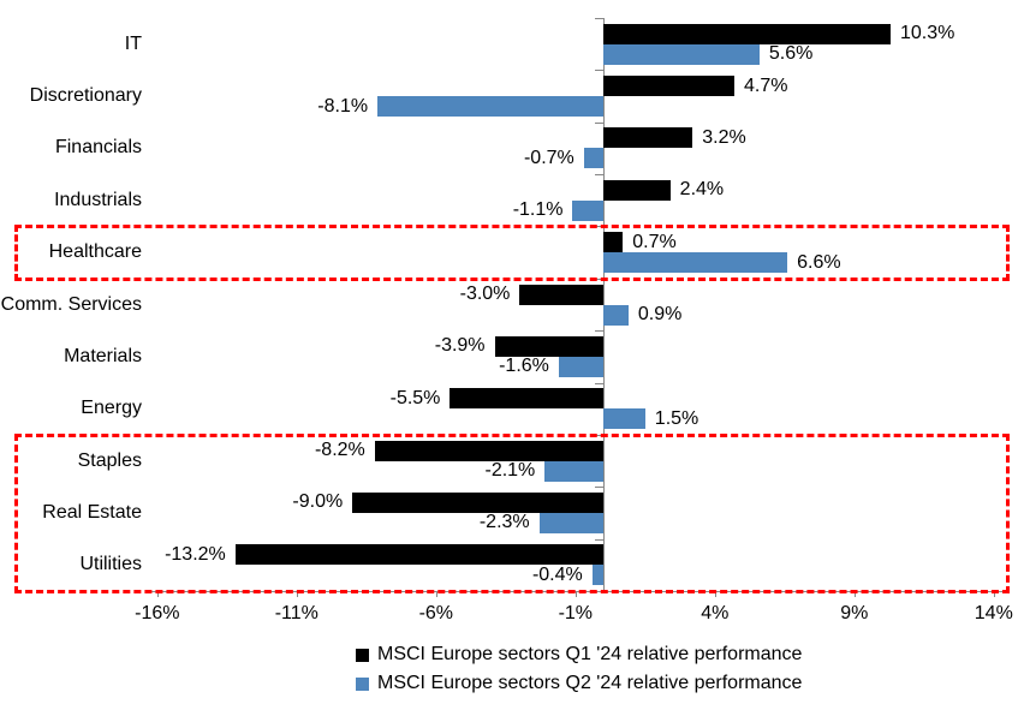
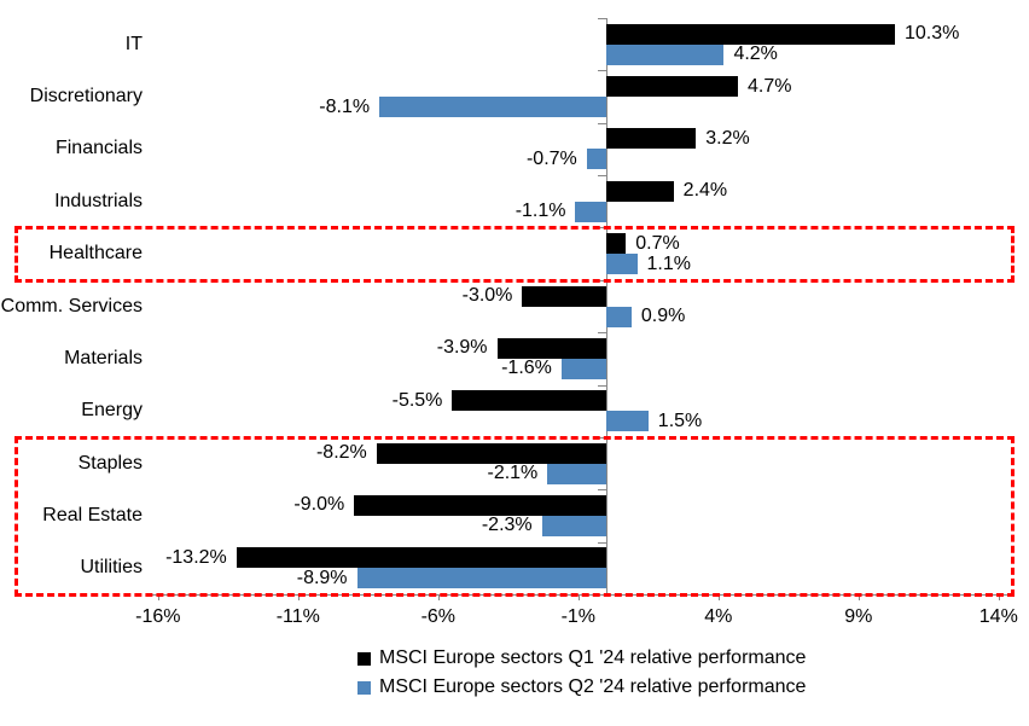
MSCI Europe sectors Q2 '24 relative performance/IT: 5.6% -> 4.2%
MSCI Europe sectors Q2 '24 relative performance/Healthcare: 6.6% -> 1.1%
MSCI Europe sectors Q2 '24 relative performance/Utilities: -0.4% -> -8.9%
